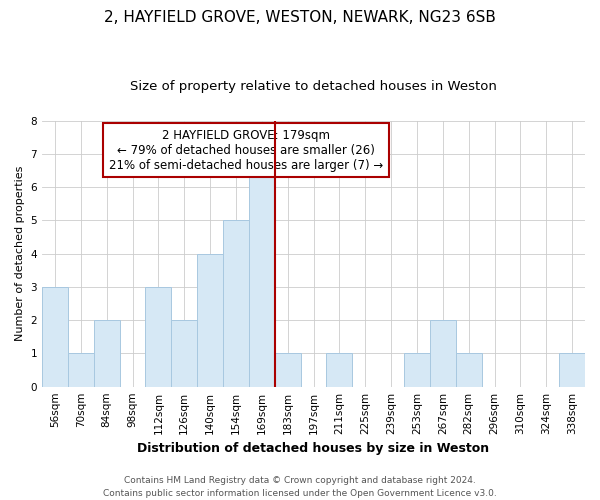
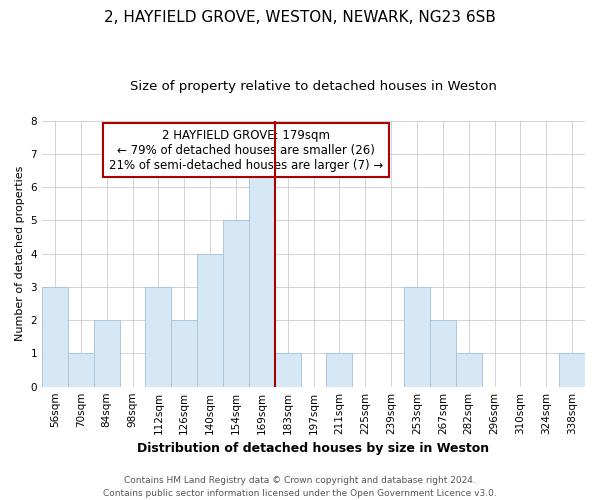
253sqm: 1 -> 3
